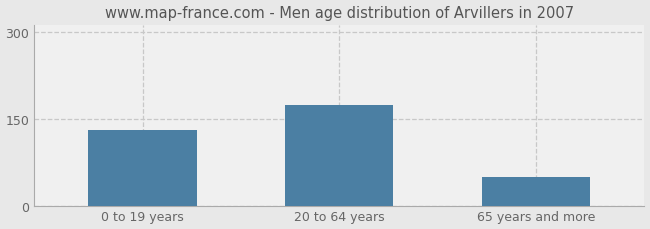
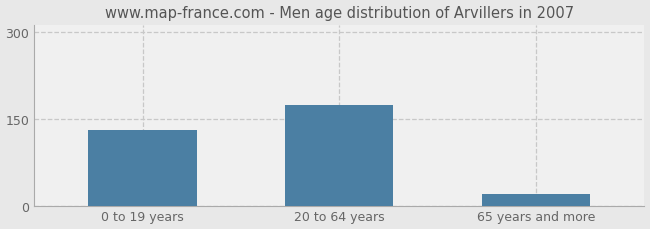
65 years and more: 50 -> 20
